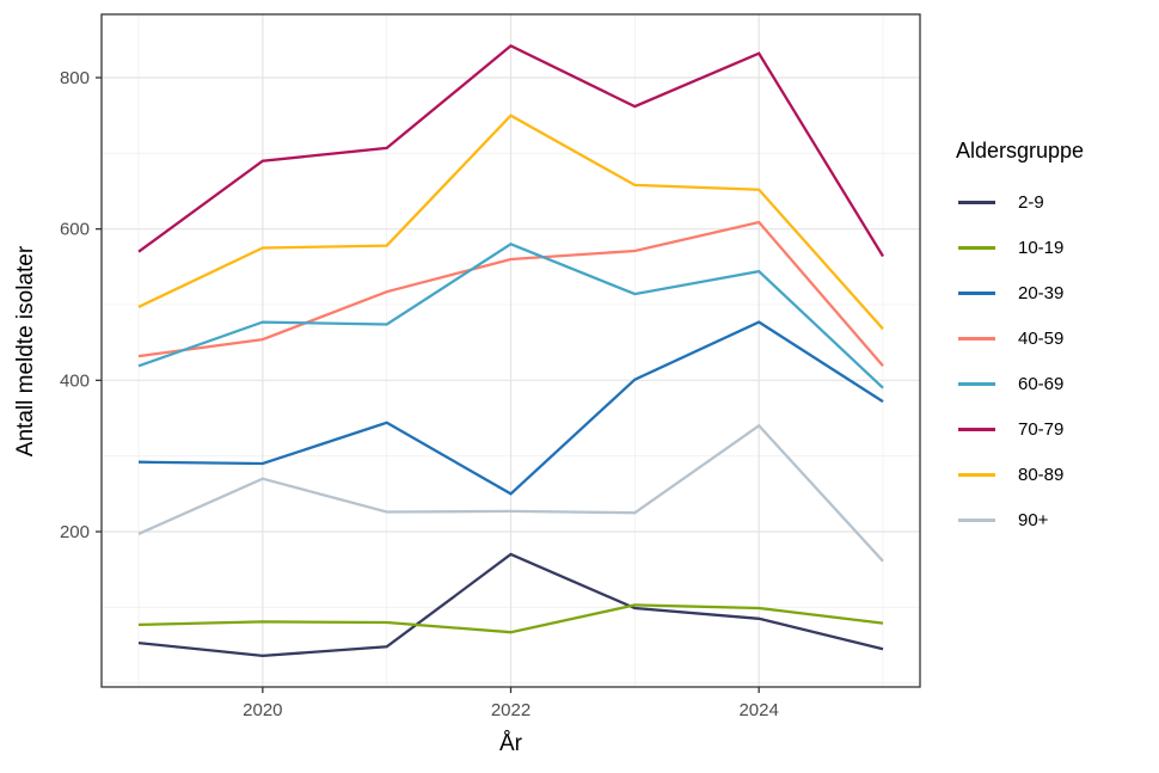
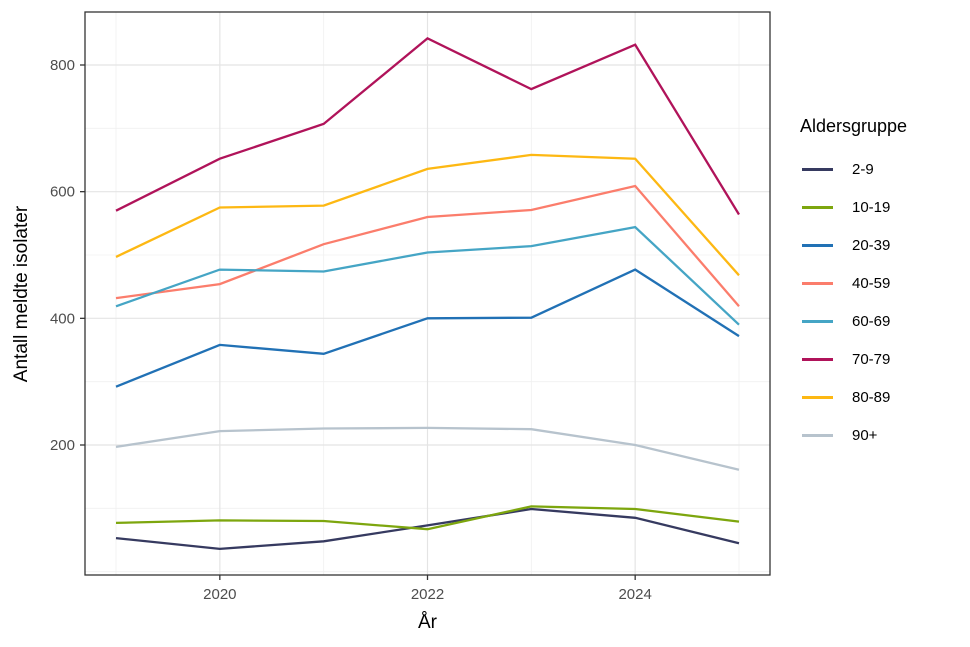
20-39/2020: 290 -> 360
70-79/2020: 690 -> 650
90+/2020: 270 -> 220
2-9/2022: 170 -> 70
20-39/2022: 250 -> 400
60-69/2022: 580 -> 500
80-89/2022: 750 -> 640
90+/2024: 340 -> 200
